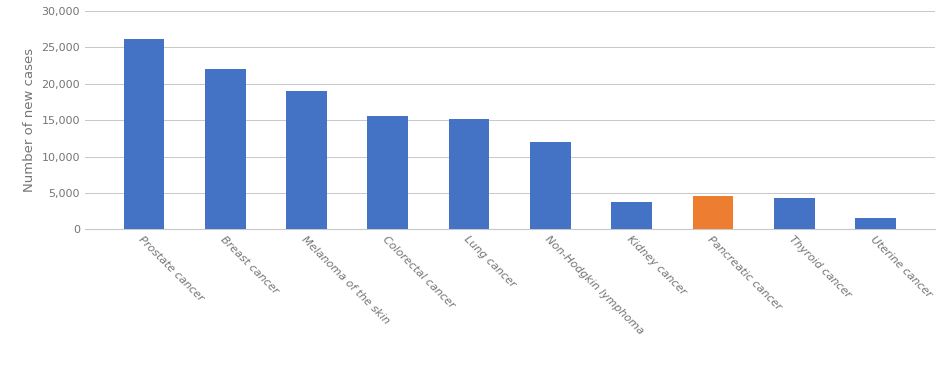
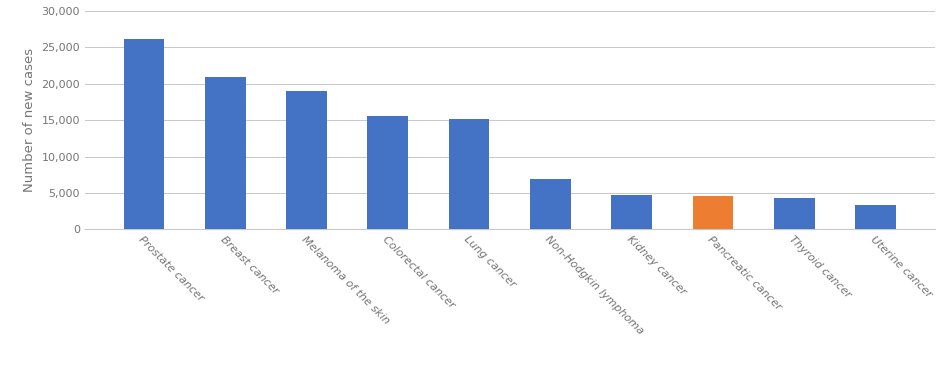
Breast cancer: 22,000 -> 21,000
Non-Hodgkin lymphoma: 12,000 -> 6,900
Kidney cancer: 3,800 -> 4,800
Uterine cancer: 1,600 -> 3,400
